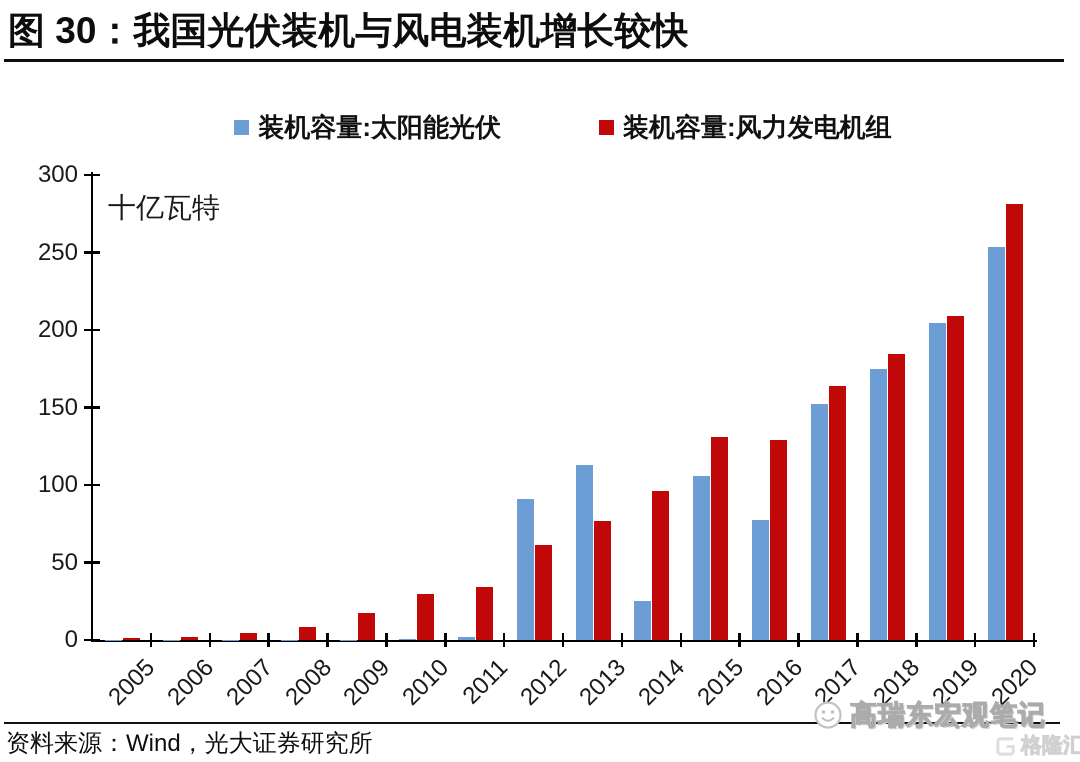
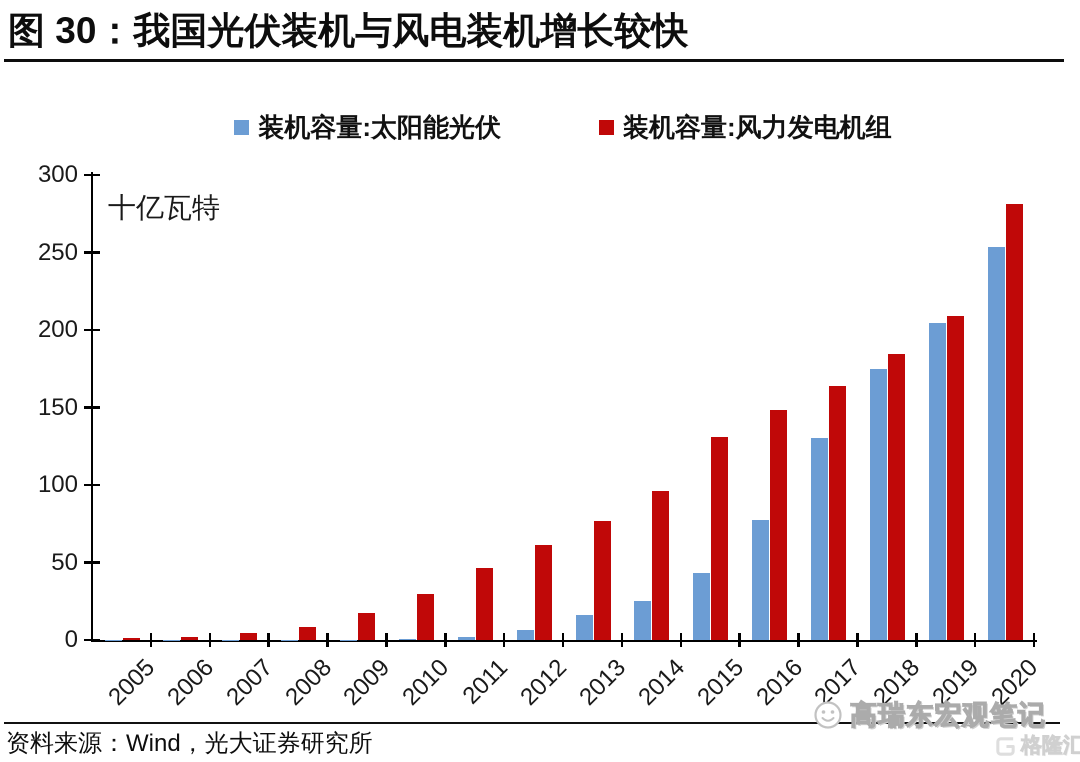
装机容量:风力发电机组/2011: 34 -> 46
装机容量:太阳能光伏/2012: 91 -> 6
装机容量:太阳能光伏/2013: 113 -> 16
装机容量:太阳能光伏/2015: 106 -> 43
装机容量:风力发电机组/2016: 129 -> 149
装机容量:太阳能光伏/2017: 152 -> 130
